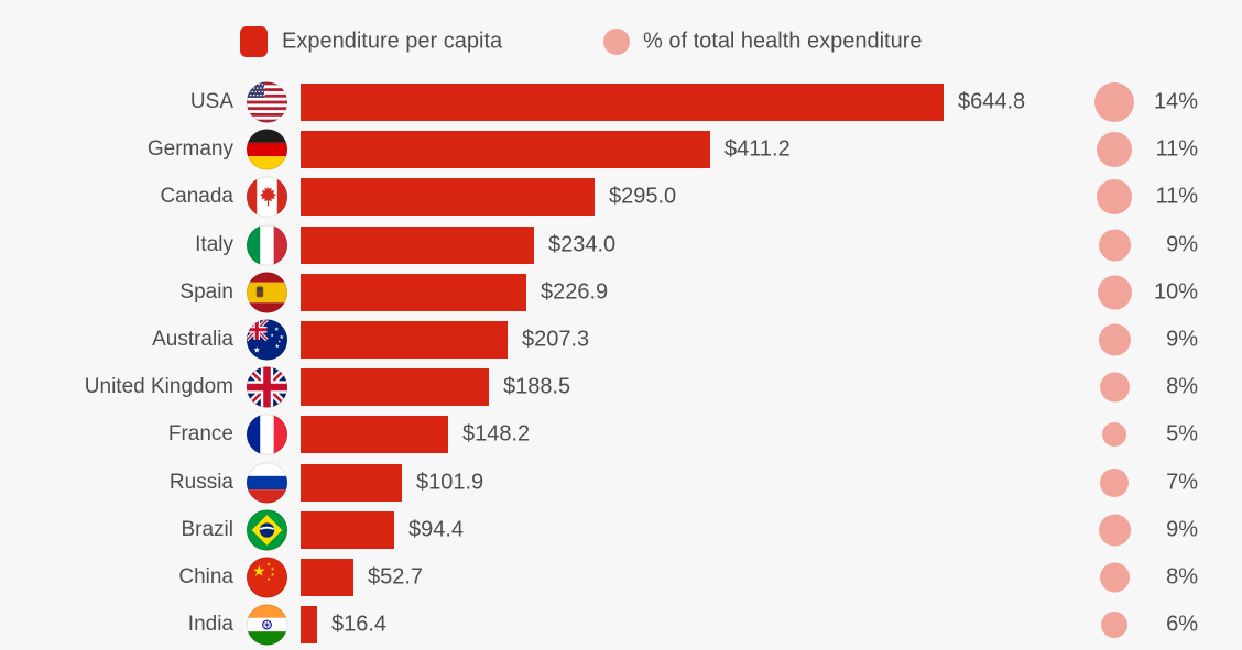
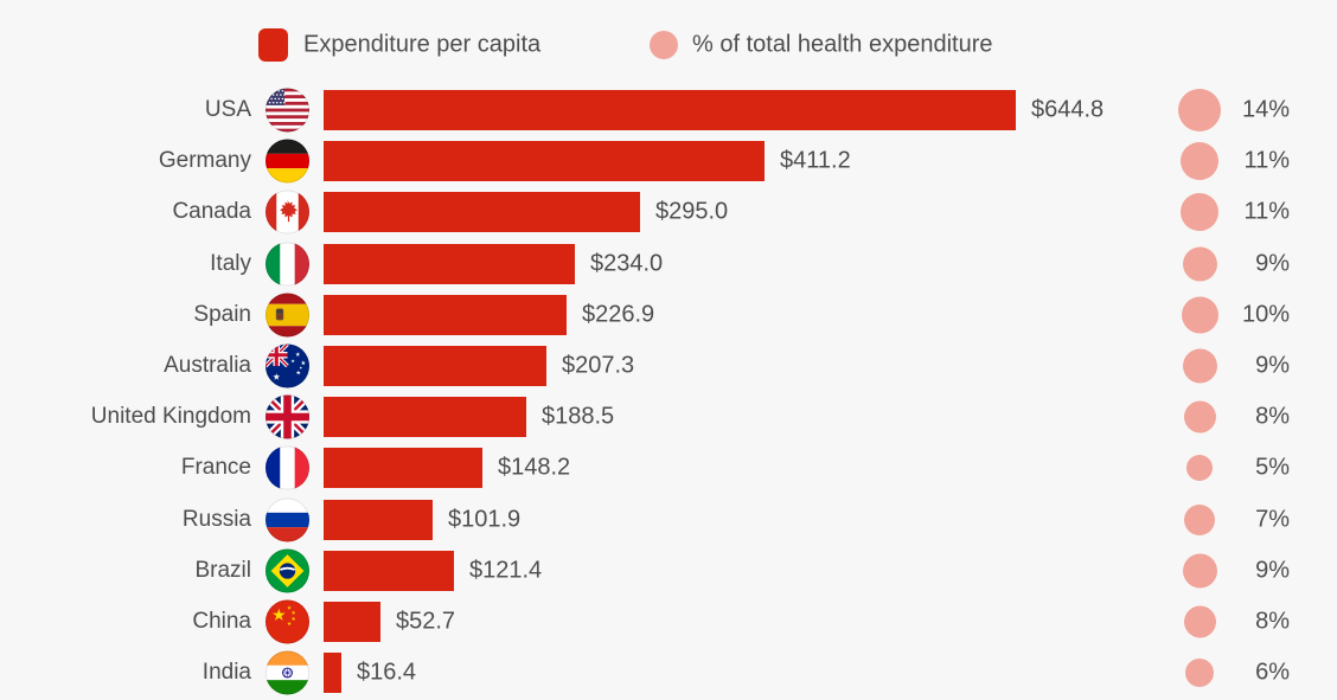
Expenditure per capita/Brazil: $94.4 -> $121.4
